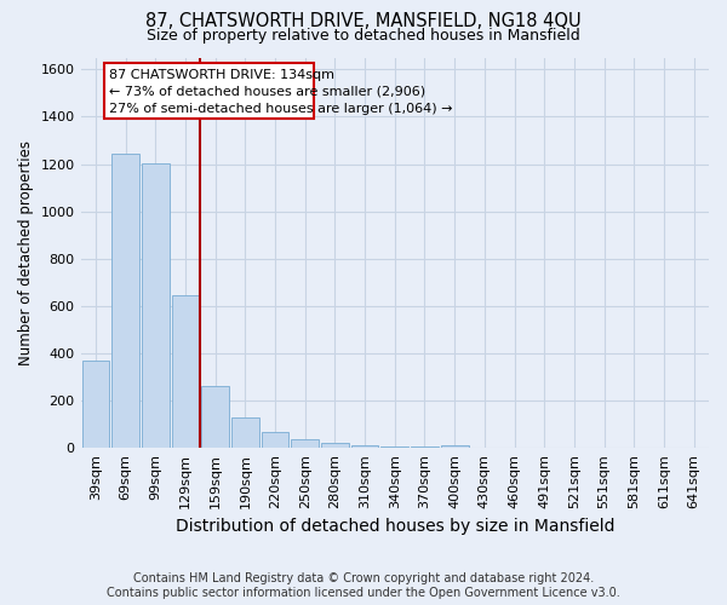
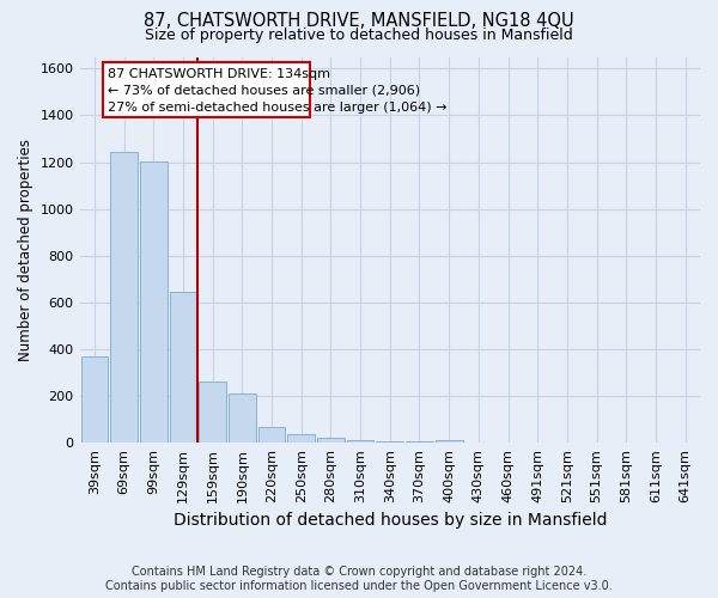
190sqm: 130 -> 210
